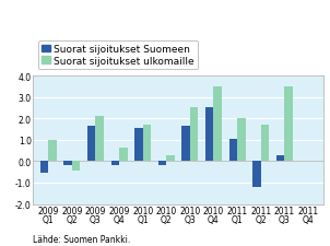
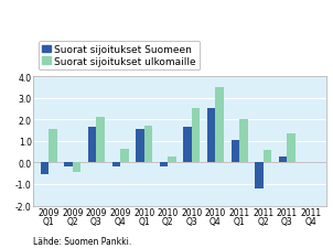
Suorat sijoitukset ulkomaille/2009 Q1: 1.0 -> 1.6
Suorat sijoitukset ulkomaille/2011 Q2: 1.7 -> 0.6
Suorat sijoitukset ulkomaille/2011 Q3: 3.5 -> 1.4
